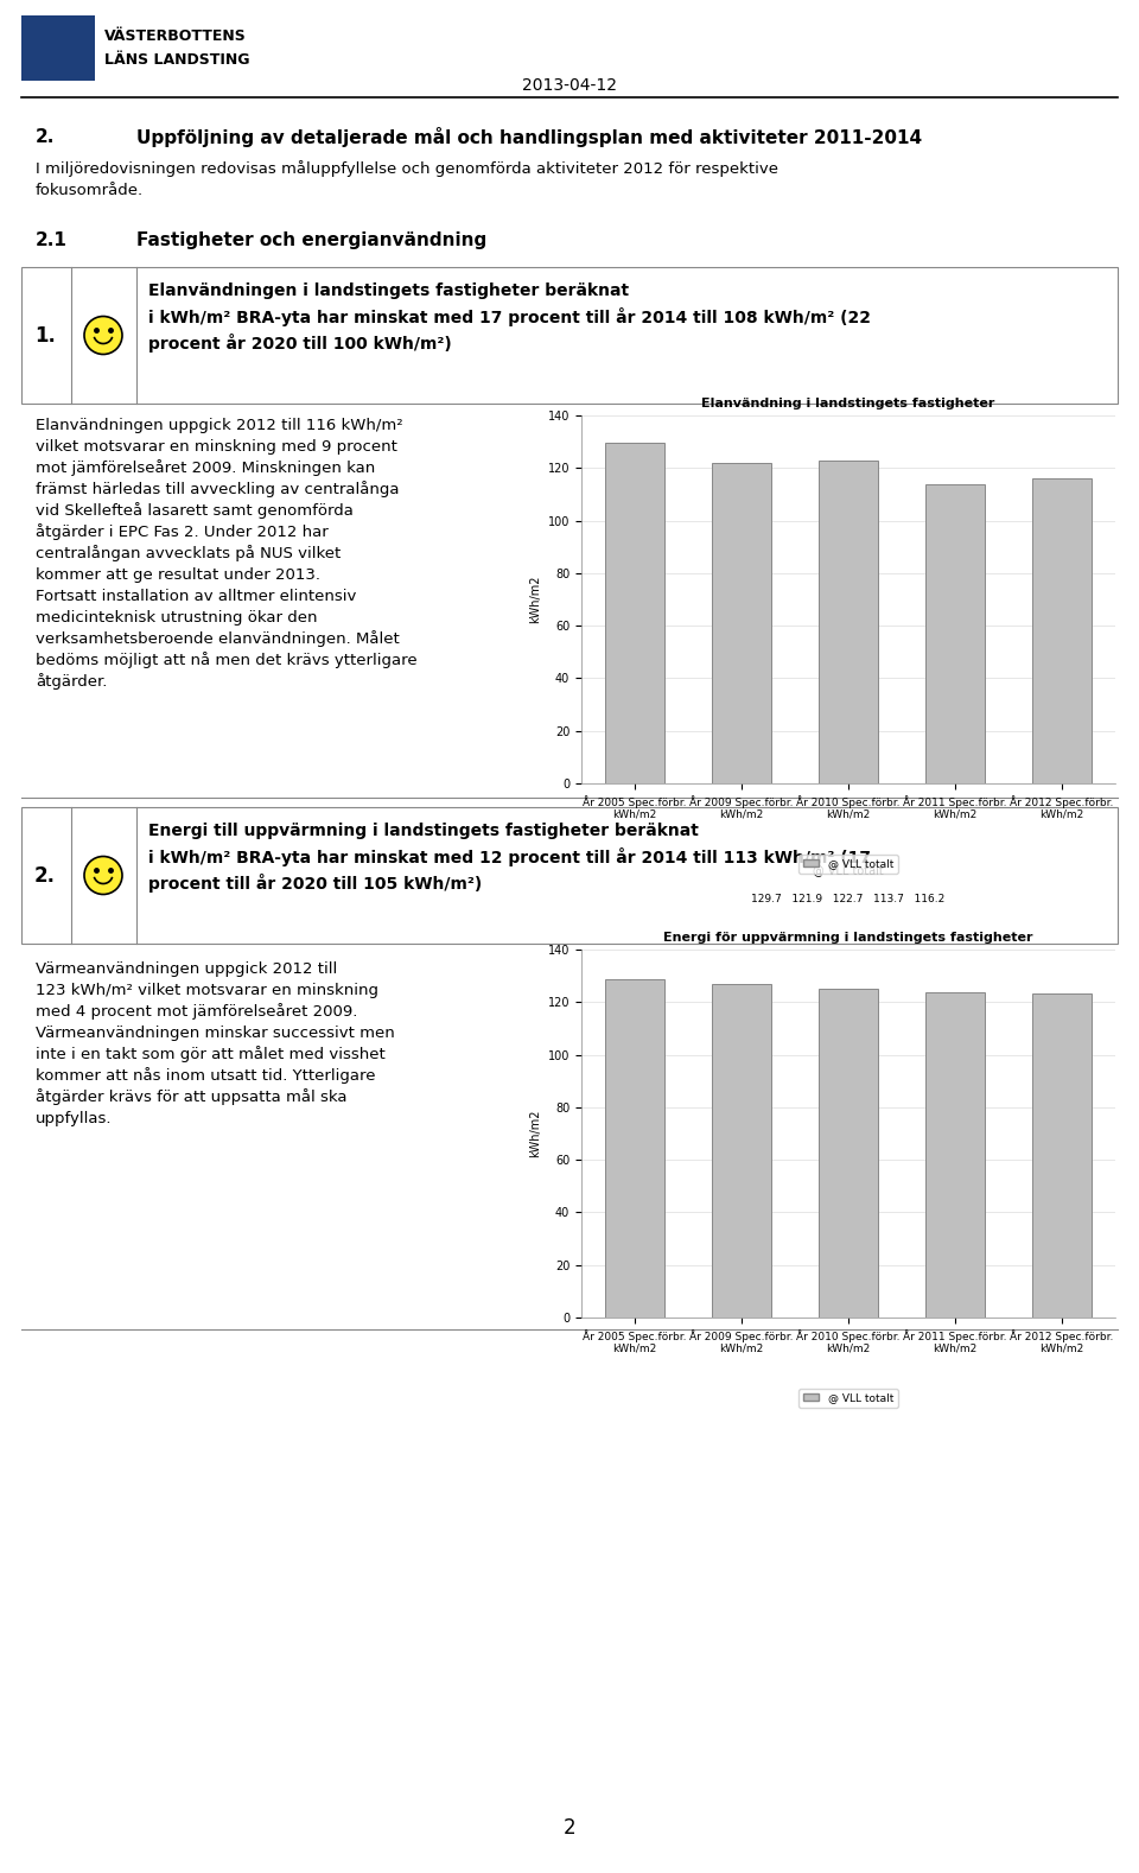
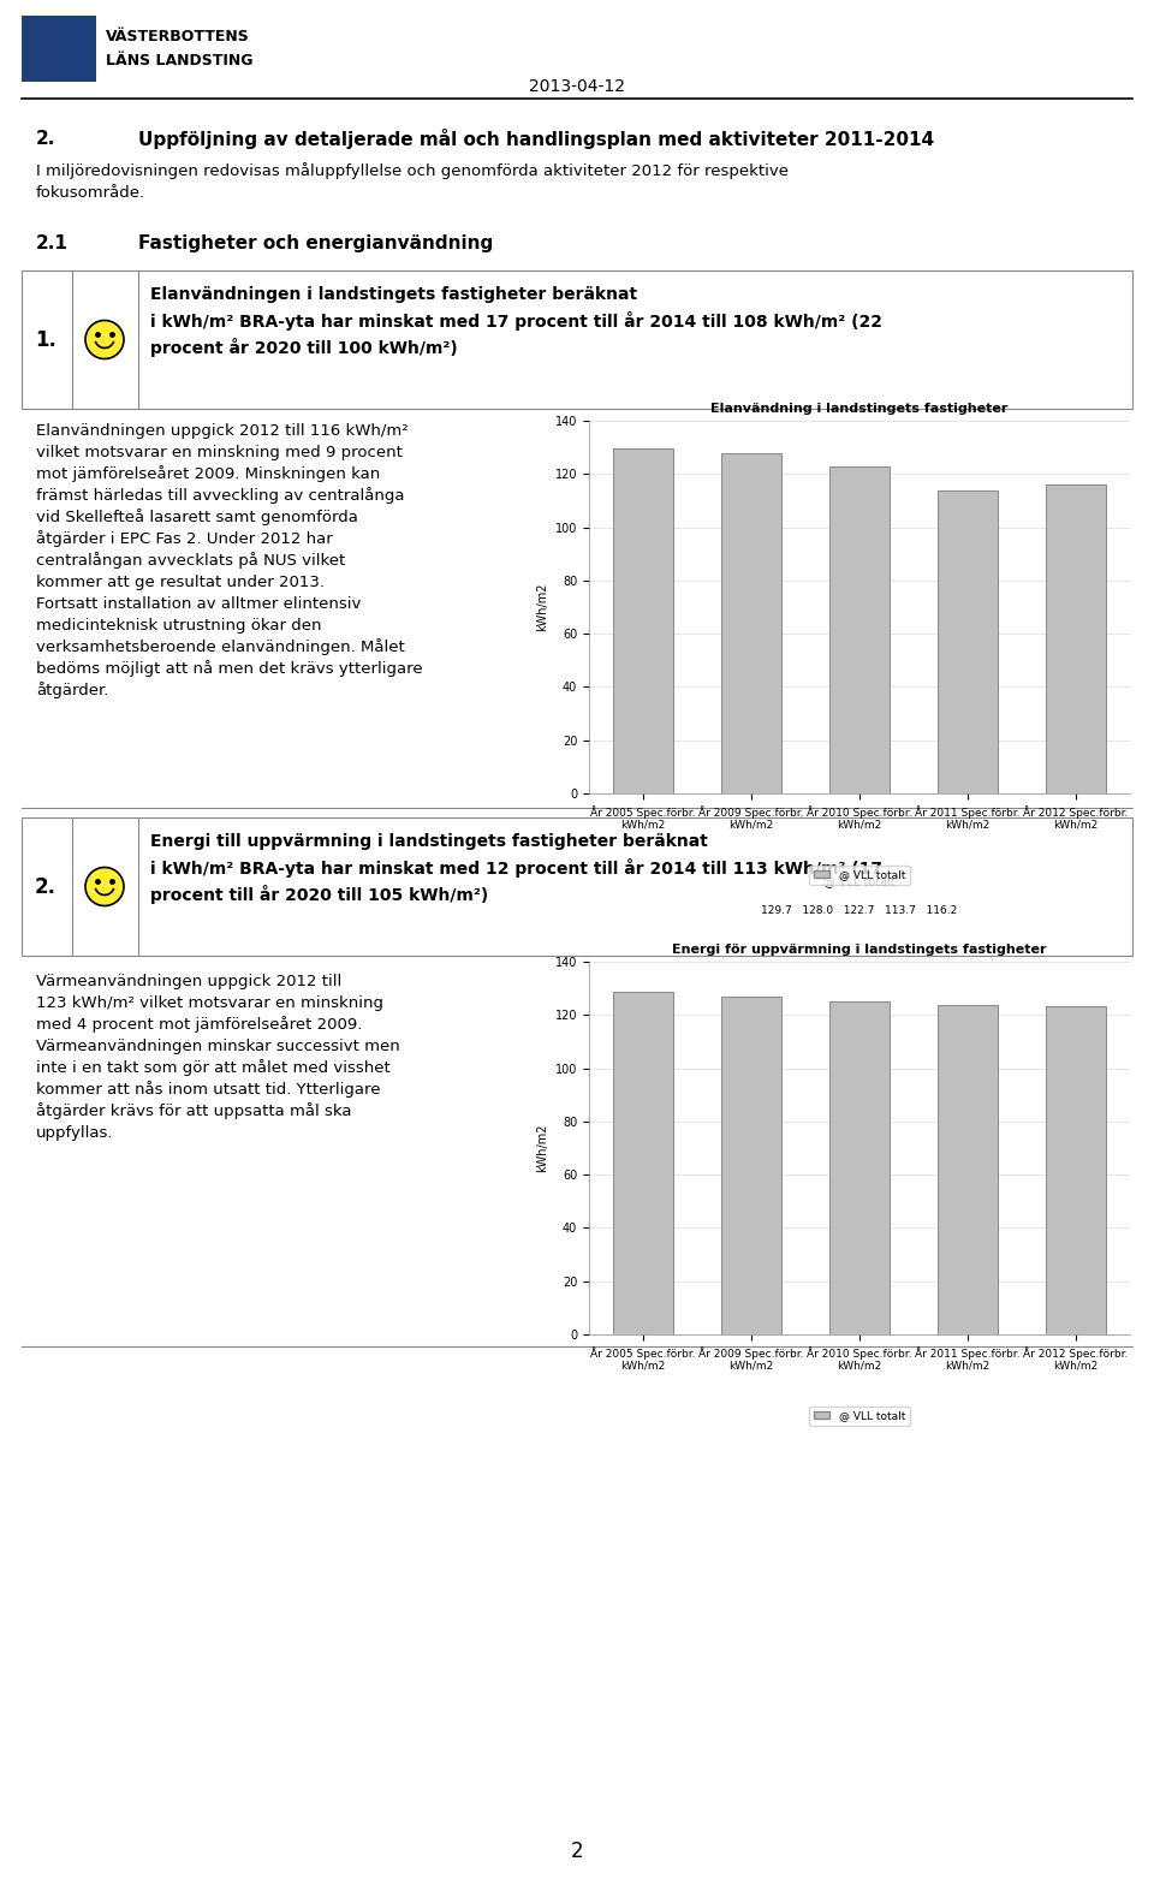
Elanvändning i landstingets fastigheter/År 2009 Spec.förbr. kWh/m2: 121.9 -> 128.0
